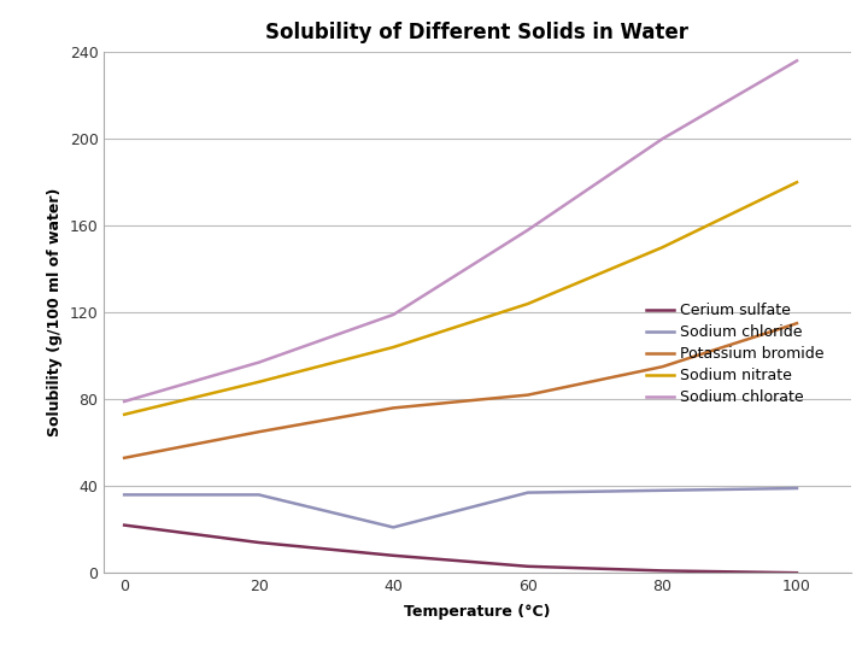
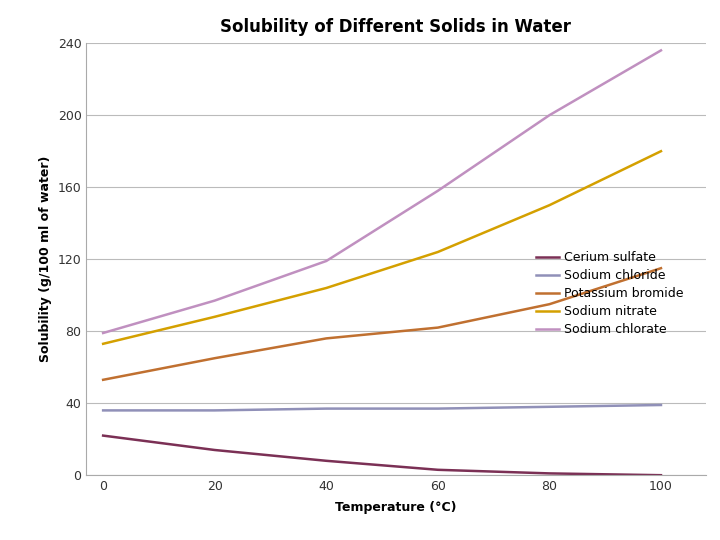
Sodium chloride/40: 21 -> 37
